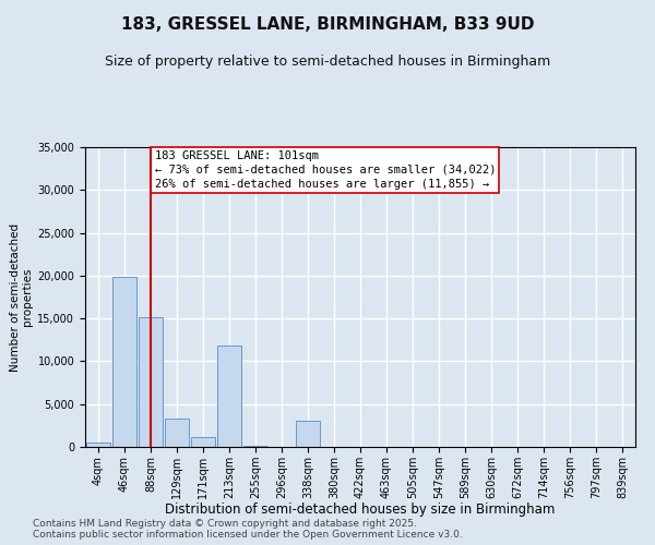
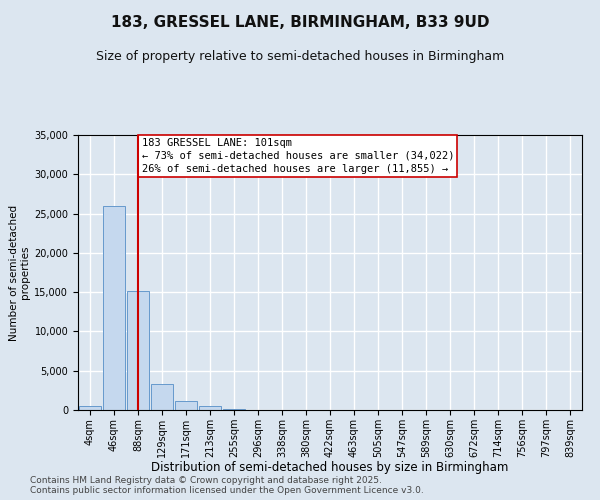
46sqm: 19,800 -> 26,000
213sqm: 11,800 -> 500
338sqm: 3,000 -> 0
